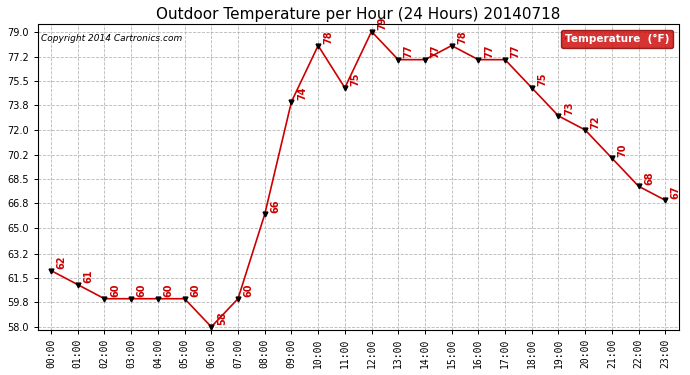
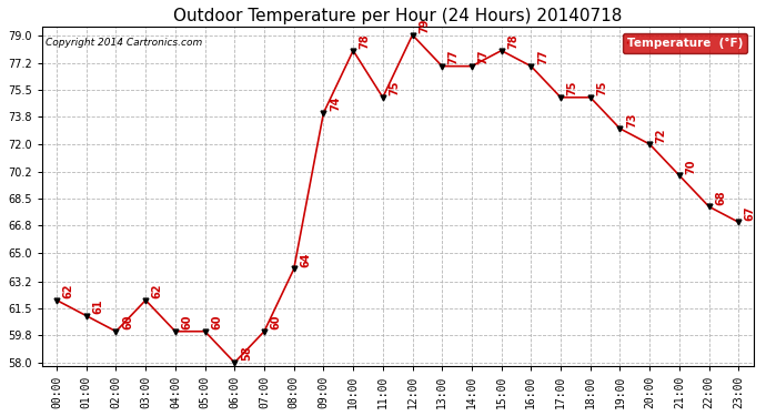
03:00: 60 -> 62
08:00: 66 -> 64
17:00: 77 -> 75
